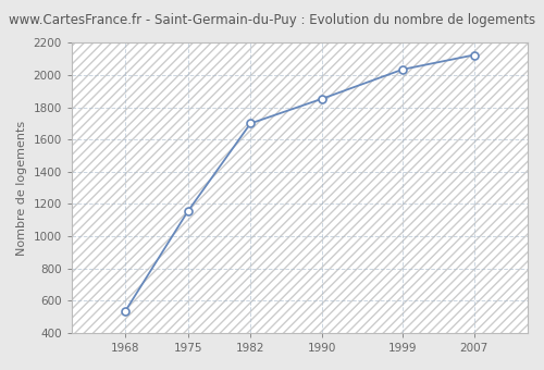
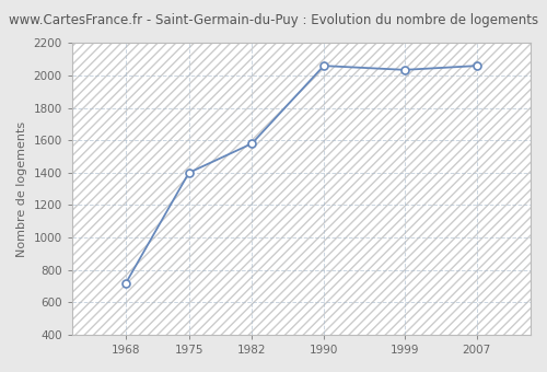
1968: 540 -> 720
1975: 1160 -> 1400
1982: 1700 -> 1580
1990: 1850 -> 2060
2007: 2120 -> 2060
